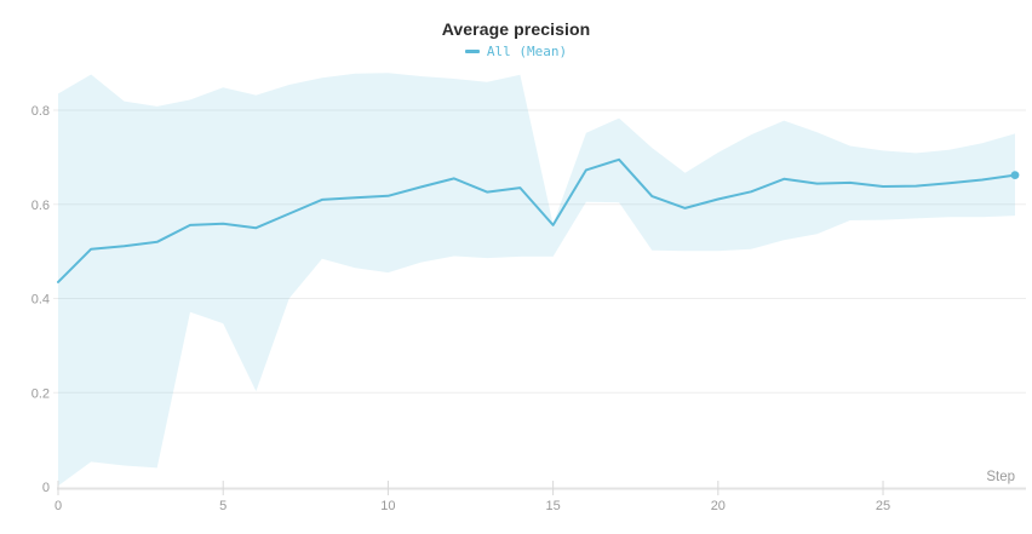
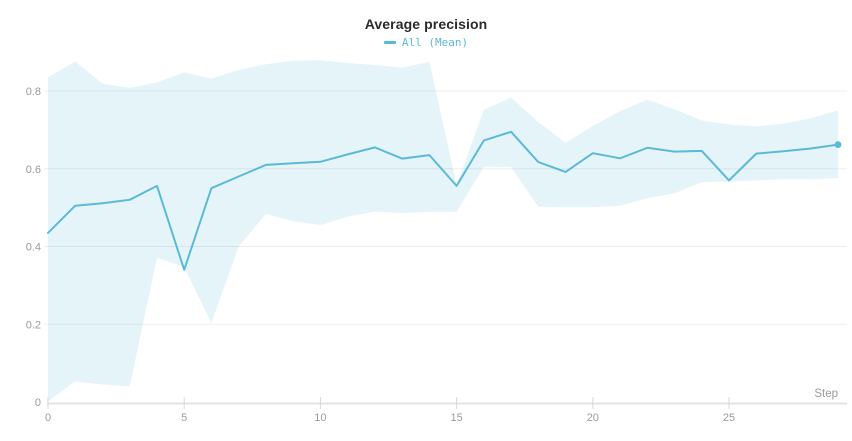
5: 0.56 -> 0.34
20: 0.61 -> 0.64
25: 0.64 -> 0.57
